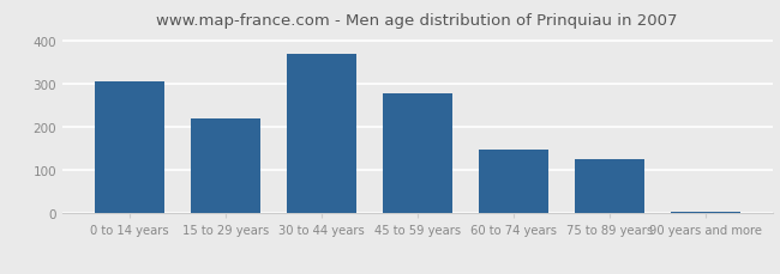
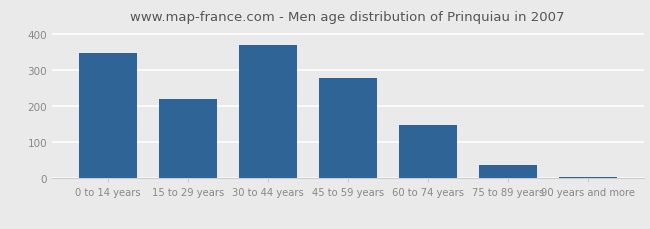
0 to 14 years: 305 -> 348
75 to 89 years: 125 -> 38
